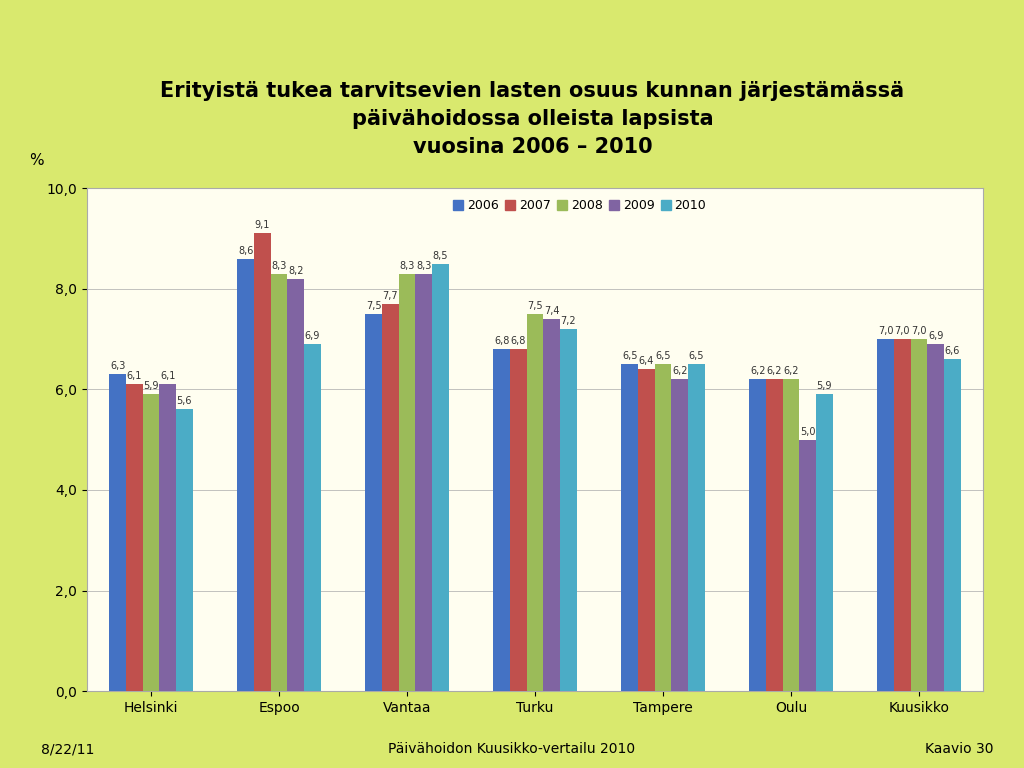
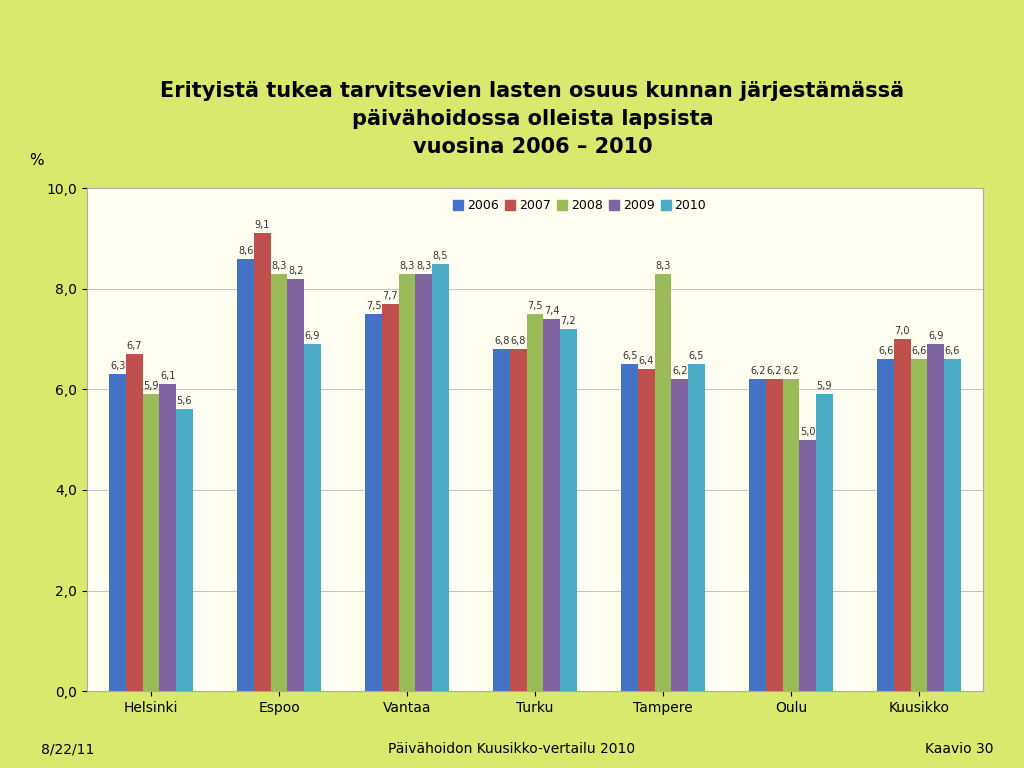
2007/Helsinki: 6,1 -> 6,7
2008/Tampere: 6,5 -> 8,3
2006/Kuusikko: 7,0 -> 6,6
2008/Kuusikko: 7,0 -> 6,6
